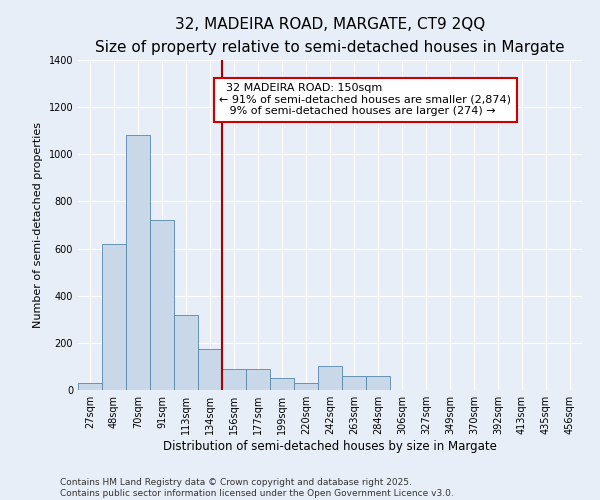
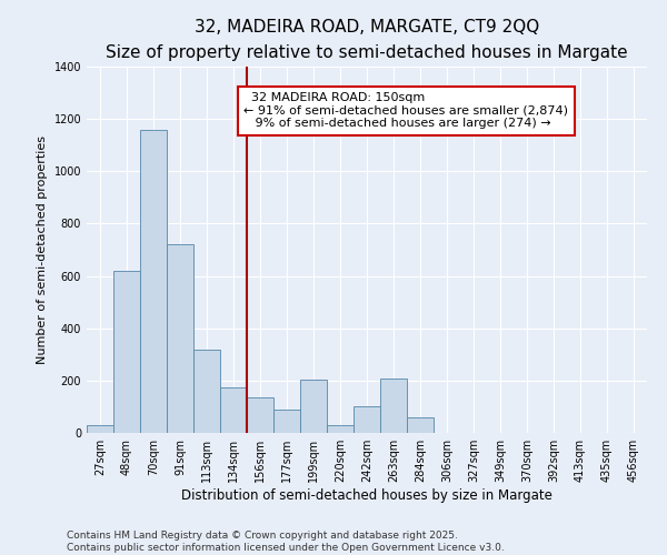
70sqm: 1080 -> 1160
156sqm: 90 -> 135
199sqm: 50 -> 205
263sqm: 60 -> 210
